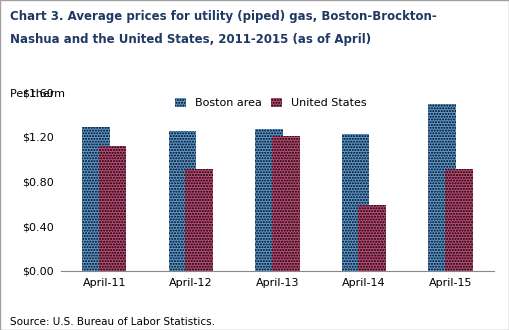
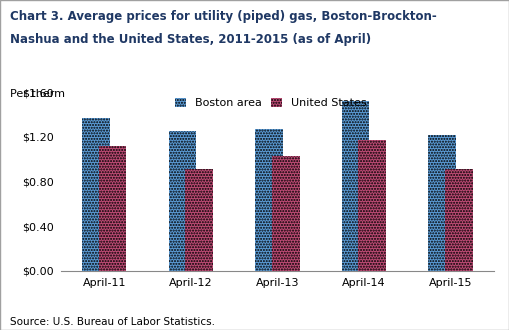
Boston area/April-11: $1.29 -> $1.37
United States/April-13: $1.21 -> $1.03
Boston area/April-14: $1.23 -> $1.52
United States/April-14: $0.59 -> $1.17
Boston area/April-15: $1.50 -> $1.22
